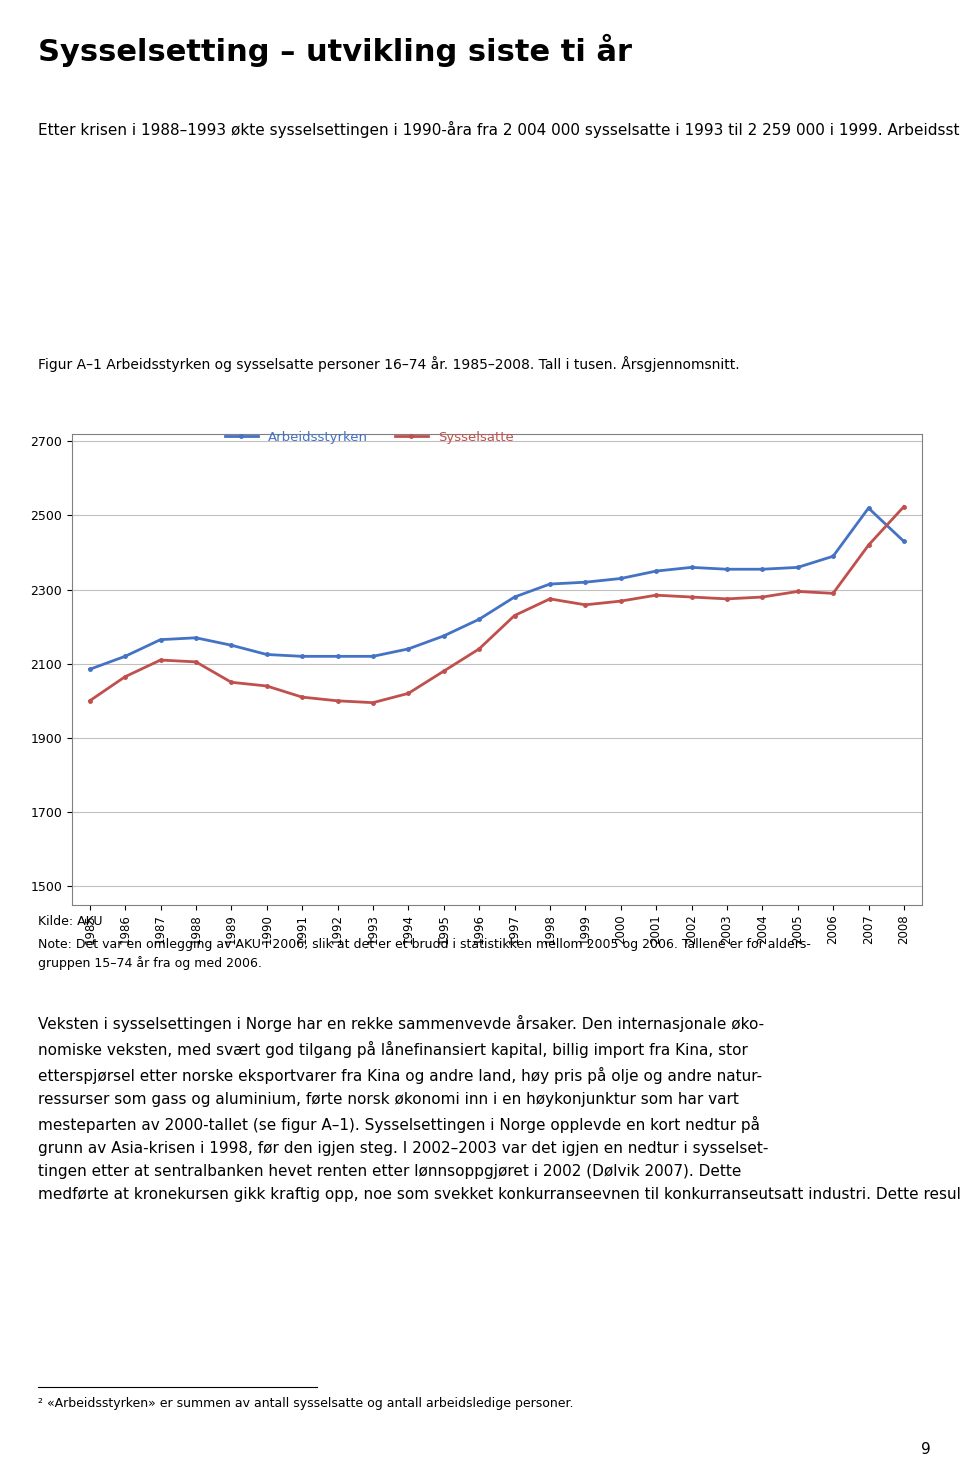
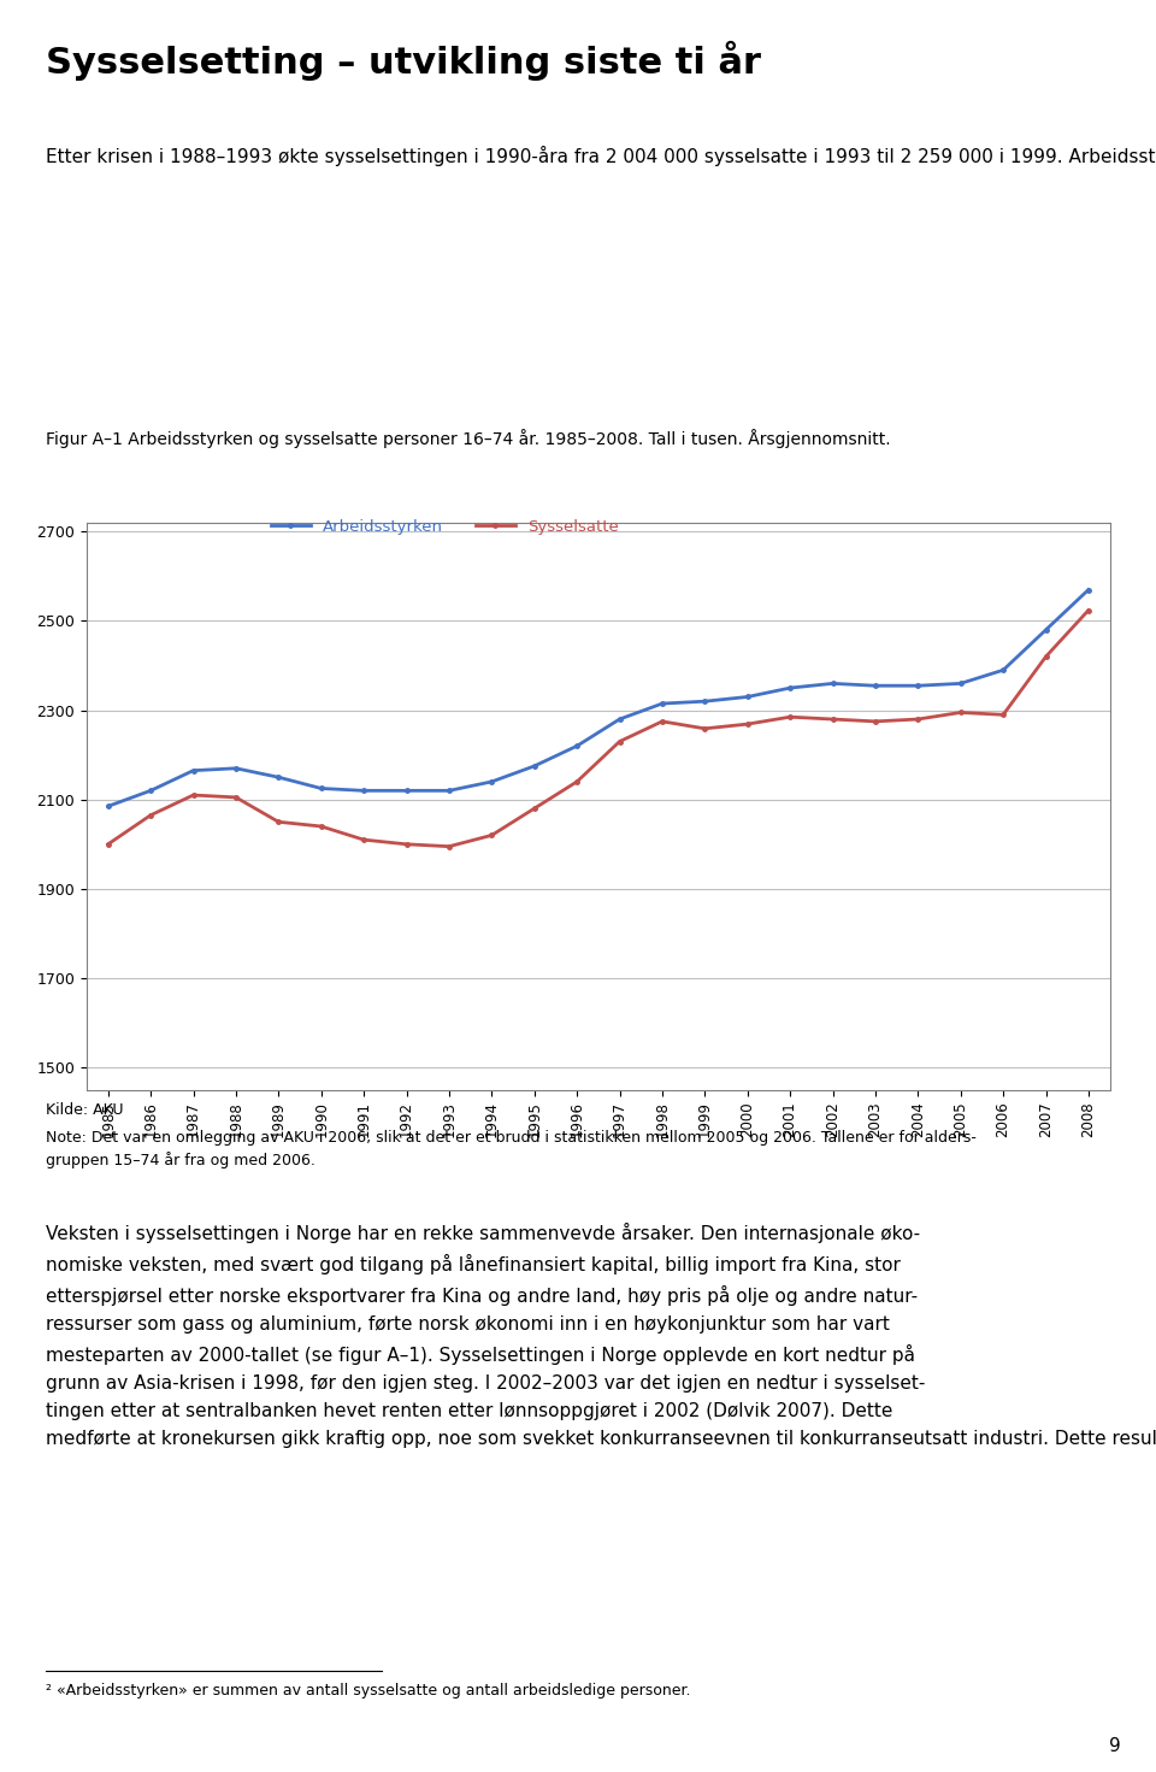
Arbeidsstyrken/2007: 2520 -> 2480
Arbeidsstyrken/2008: 2430 -> 2570
